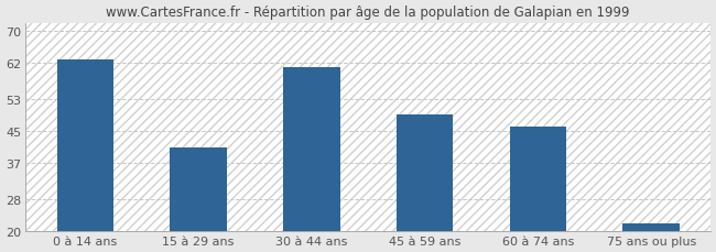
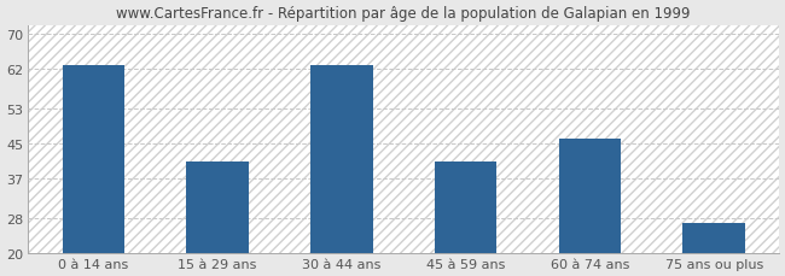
30 à 44 ans: 61 -> 63
45 à 59 ans: 49 -> 41
75 ans ou plus: 22 -> 27
